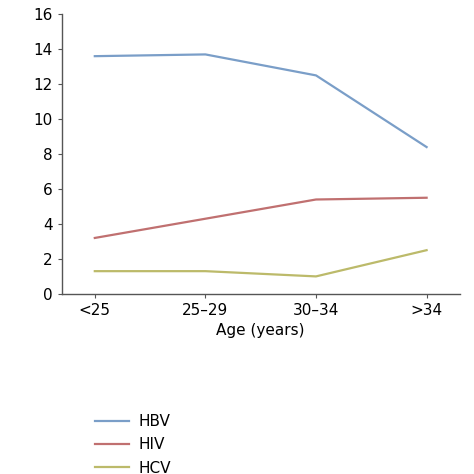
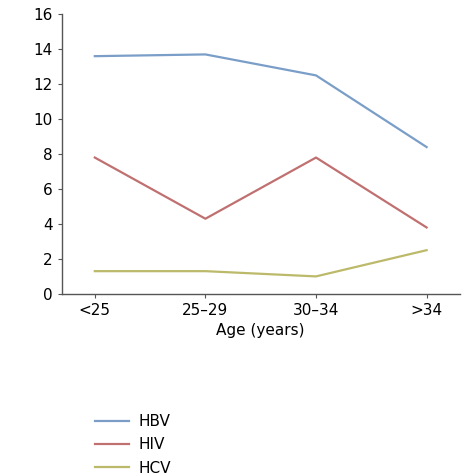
HIV/<25: 3.2 -> 7.8
HIV/30–34: 5.4 -> 7.8
HIV/>34: 5.5 -> 3.8
